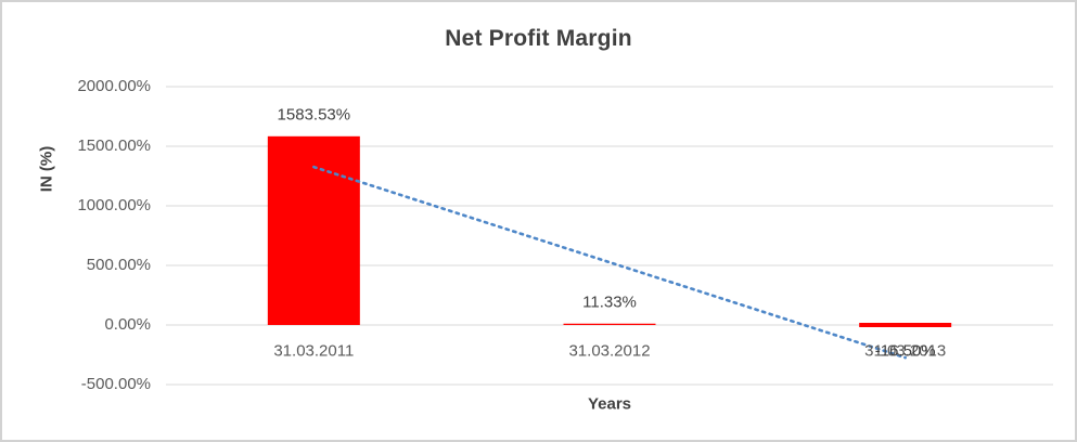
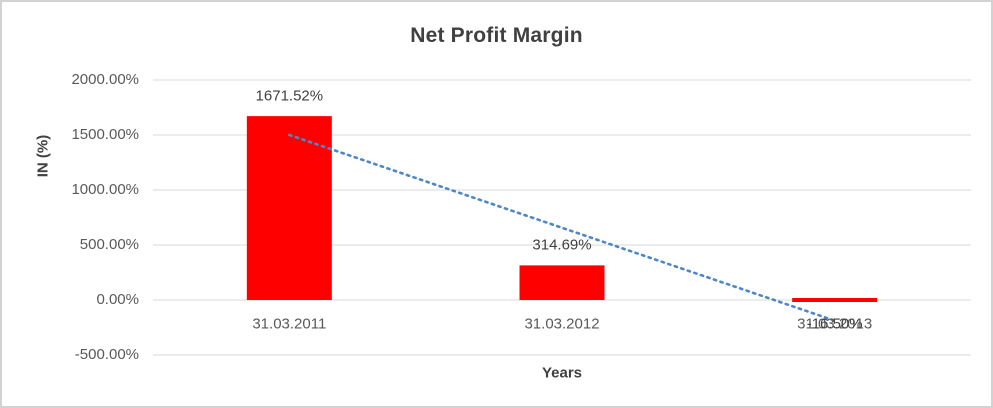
31.03.2011: 1583.53% -> 1671.52%
31.03.2012: 11.33% -> 314.69%
